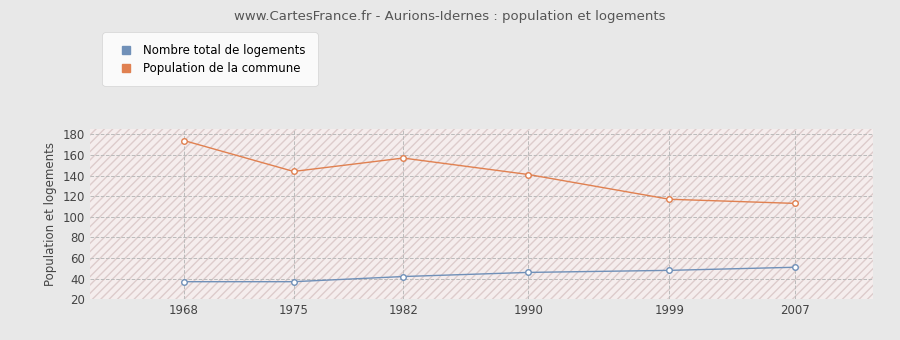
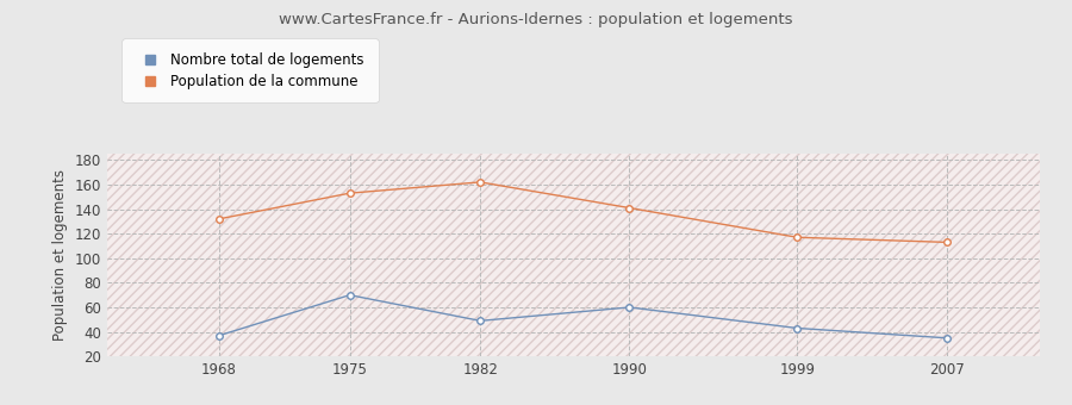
Population de la commune/1968: 174 -> 132
Nombre total de logements/1975: 37 -> 70
Population de la commune/1975: 144 -> 153
Nombre total de logements/1982: 42 -> 49
Population de la commune/1982: 157 -> 162
Nombre total de logements/1990: 46 -> 60
Nombre total de logements/1999: 48 -> 43
Nombre total de logements/2007: 51 -> 35
